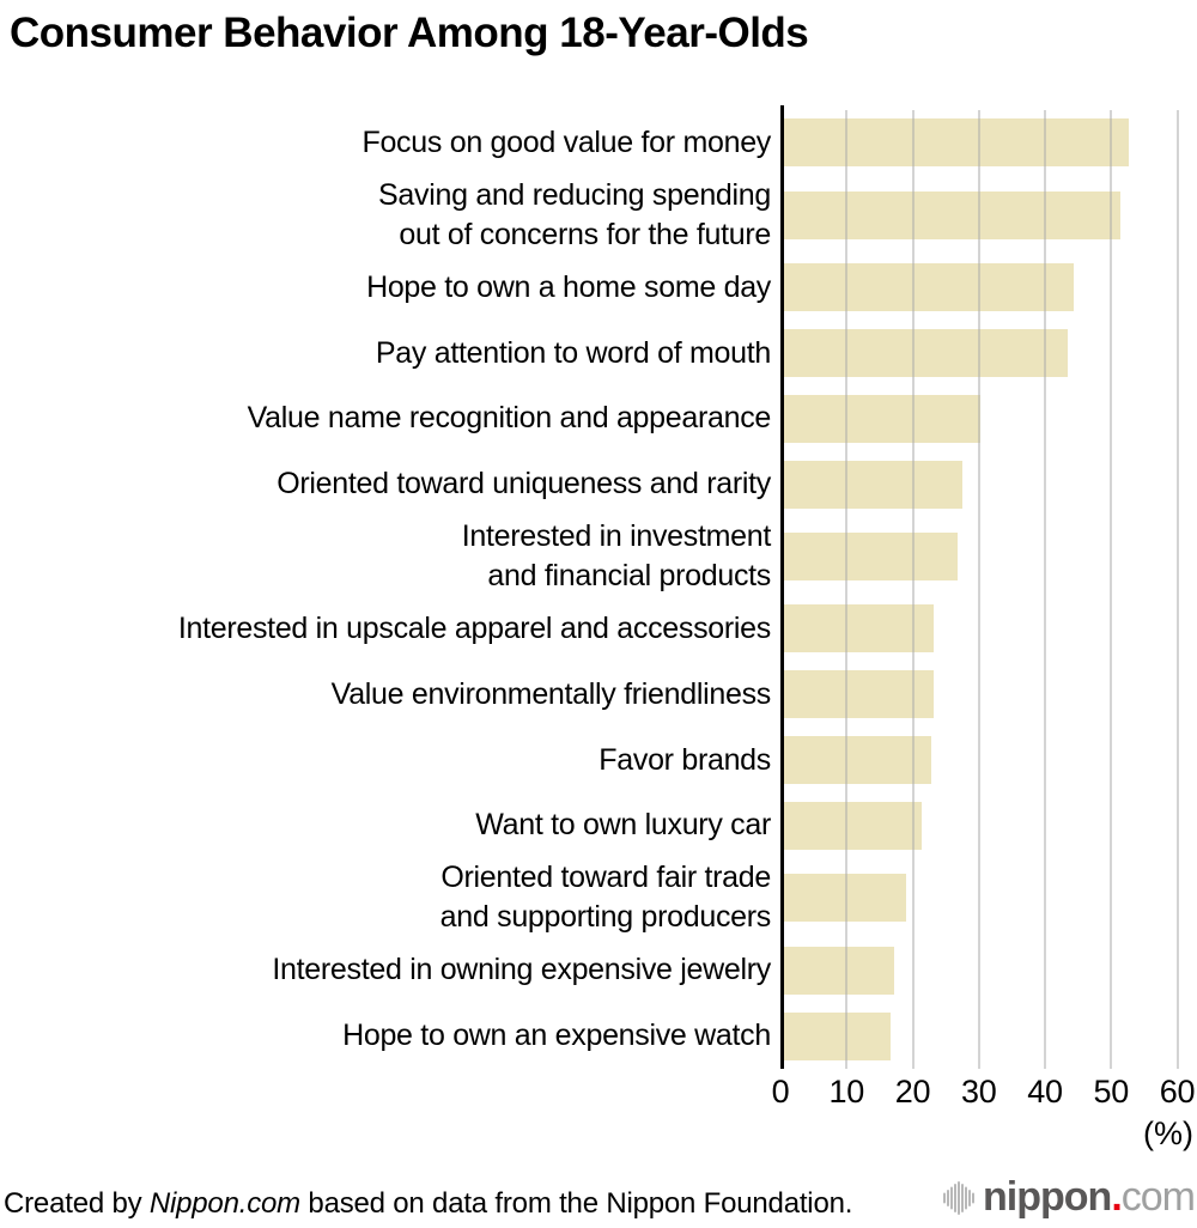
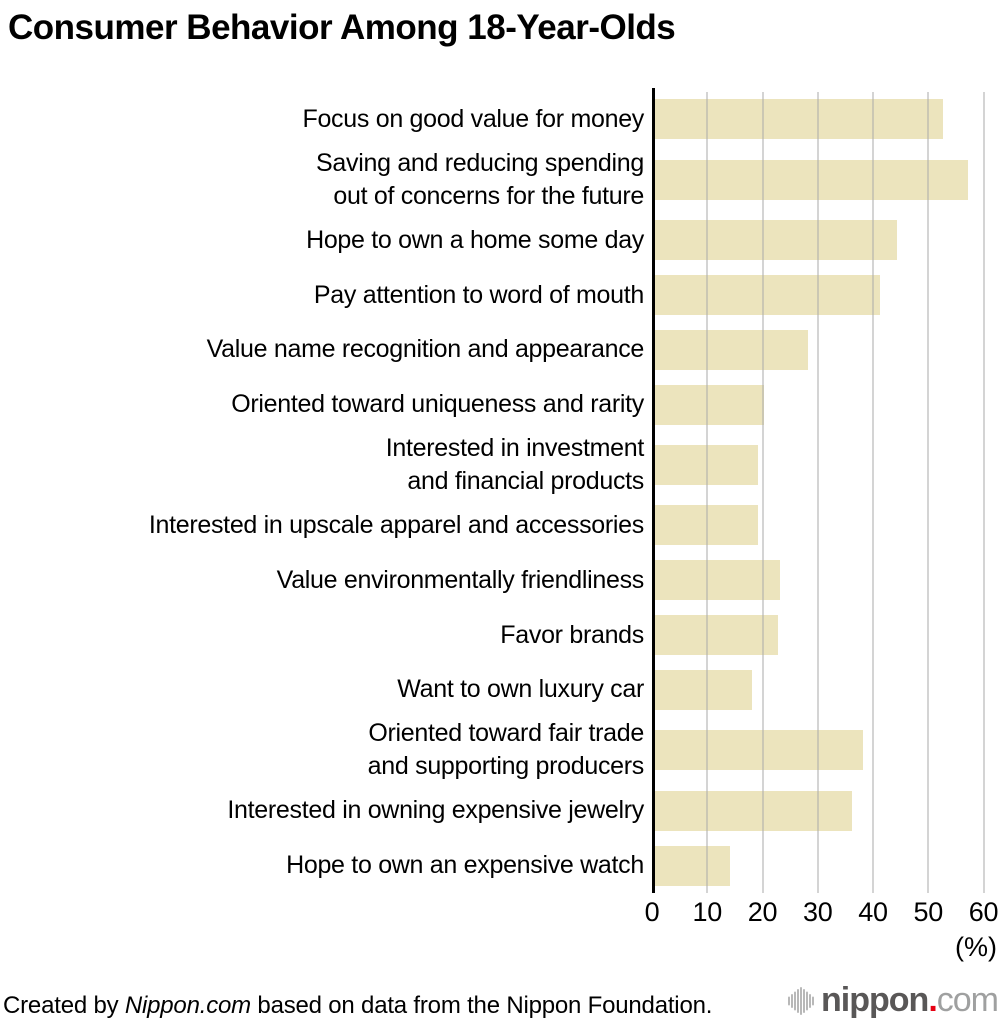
Saving and reducing spending out of concerns for the future: 51 -> 57
Pay attention to word of mouth: 43 -> 41
Value name recognition and appearance: 30 -> 28
Oriented toward uniqueness and rarity: 27 -> 20
Interested in investment and financial products: 27 -> 19
Interested in upscale apparel and accessories: 23 -> 19
Want to own luxury car: 21 -> 18
Oriented toward fair trade and supporting producers: 19 -> 38
Interested in owning expensive jewelry: 17 -> 36
Hope to own an expensive watch: 16 -> 14
